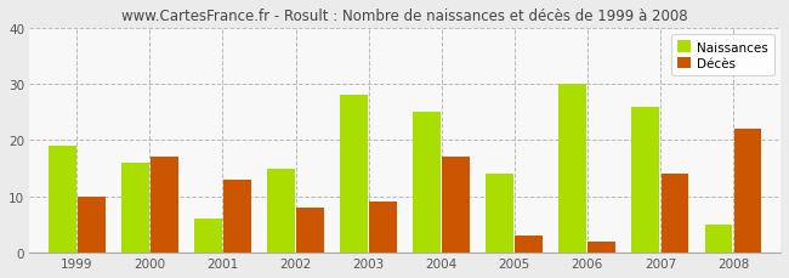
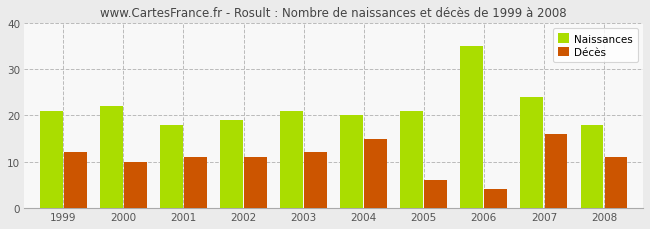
Naissances/1999: 19 -> 21
Décès/1999: 10 -> 12
Naissances/2000: 16 -> 22
Décès/2000: 17 -> 10
Naissances/2001: 6 -> 18
Décès/2001: 13 -> 11
Naissances/2002: 15 -> 19
Décès/2002: 8 -> 11
Naissances/2003: 28 -> 21
Décès/2003: 9 -> 12
Naissances/2004: 25 -> 20
Décès/2004: 17 -> 15
Naissances/2005: 14 -> 21
Décès/2005: 3 -> 6
Naissances/2006: 30 -> 35
Décès/2006: 2 -> 4
Naissances/2007: 26 -> 24
Décès/2007: 14 -> 16
Naissances/2008: 5 -> 18
Décès/2008: 22 -> 11
